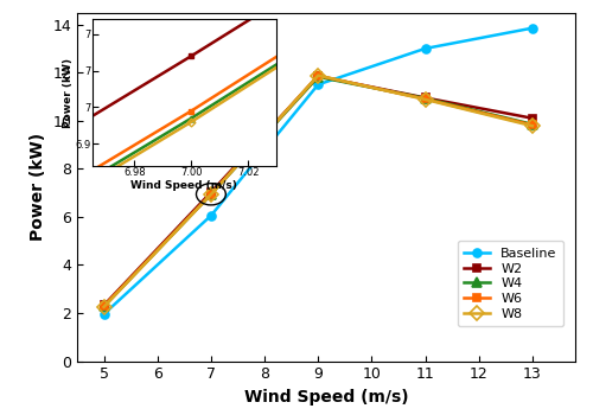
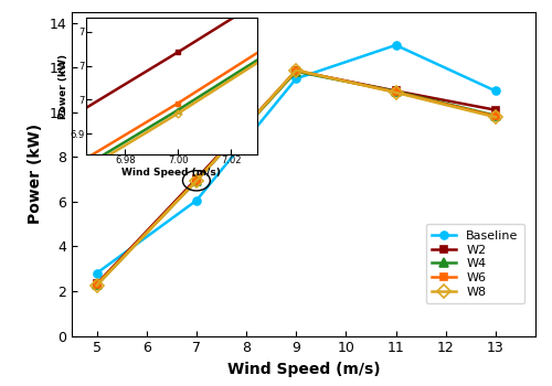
Baseline/5: 1.95 -> 2.80
Baseline/13: 13.85 -> 10.95
